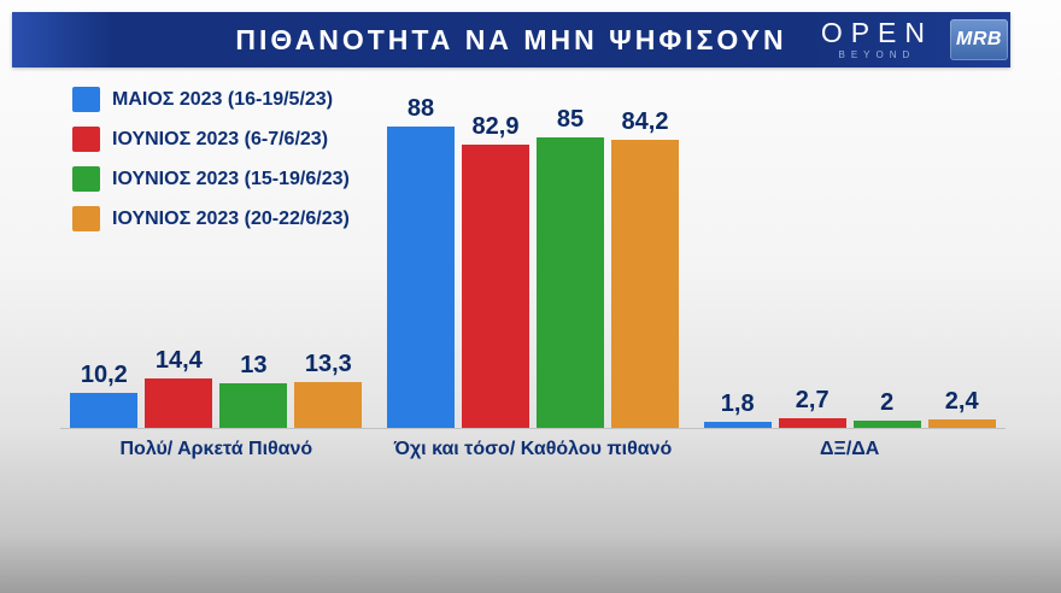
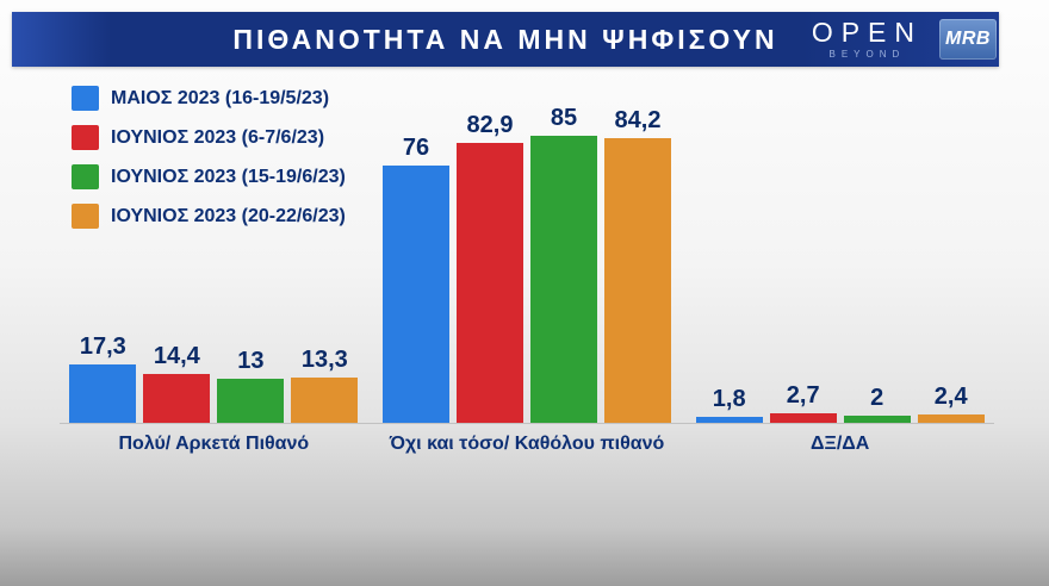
ΜΑΙΟΣ 2023 (16-19/5/23)/Πολύ/ Αρκετά Πιθανό: 10,2 -> 17,3
ΜΑΙΟΣ 2023 (16-19/5/23)/Όχι και τόσο/ Καθόλου πιθανό: 88 -> 76
